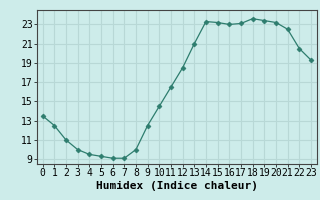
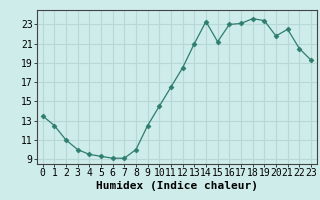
15: 23.2 -> 21.2
20: 23.2 -> 21.8
